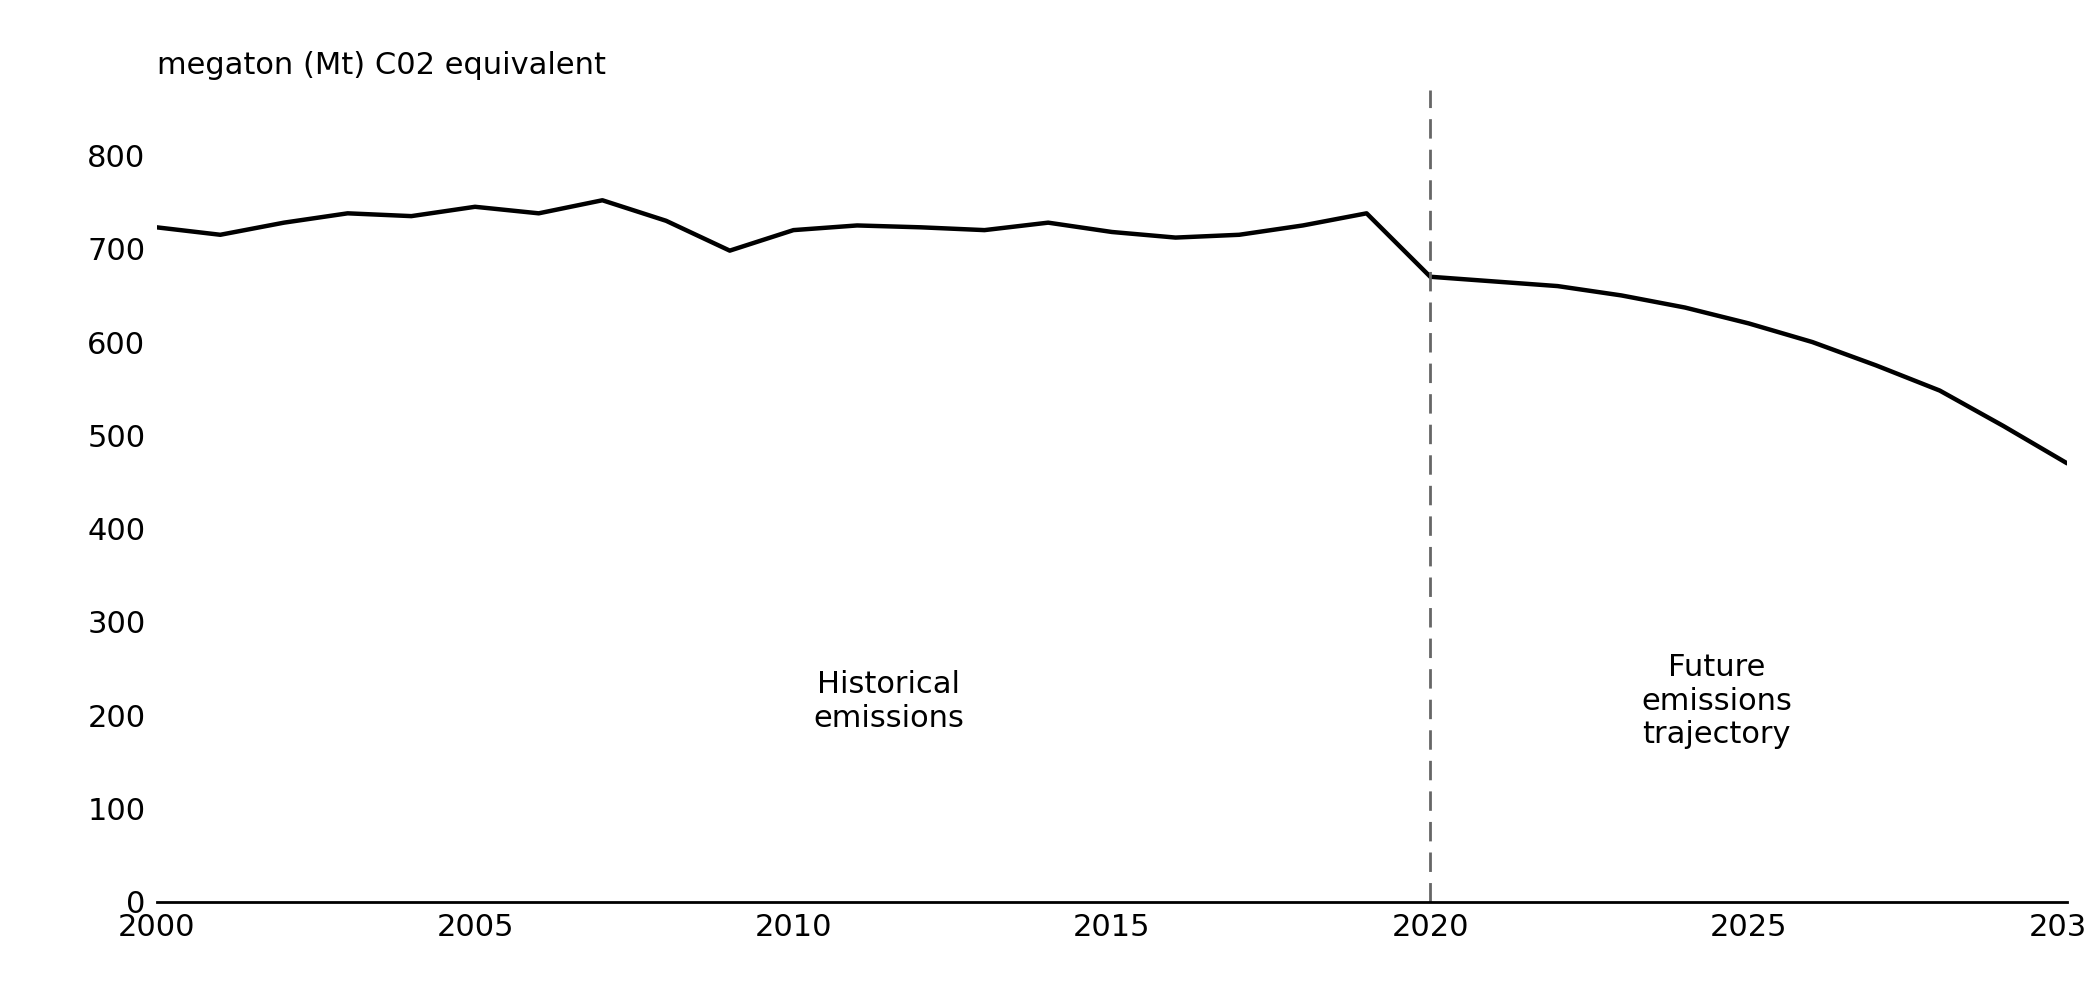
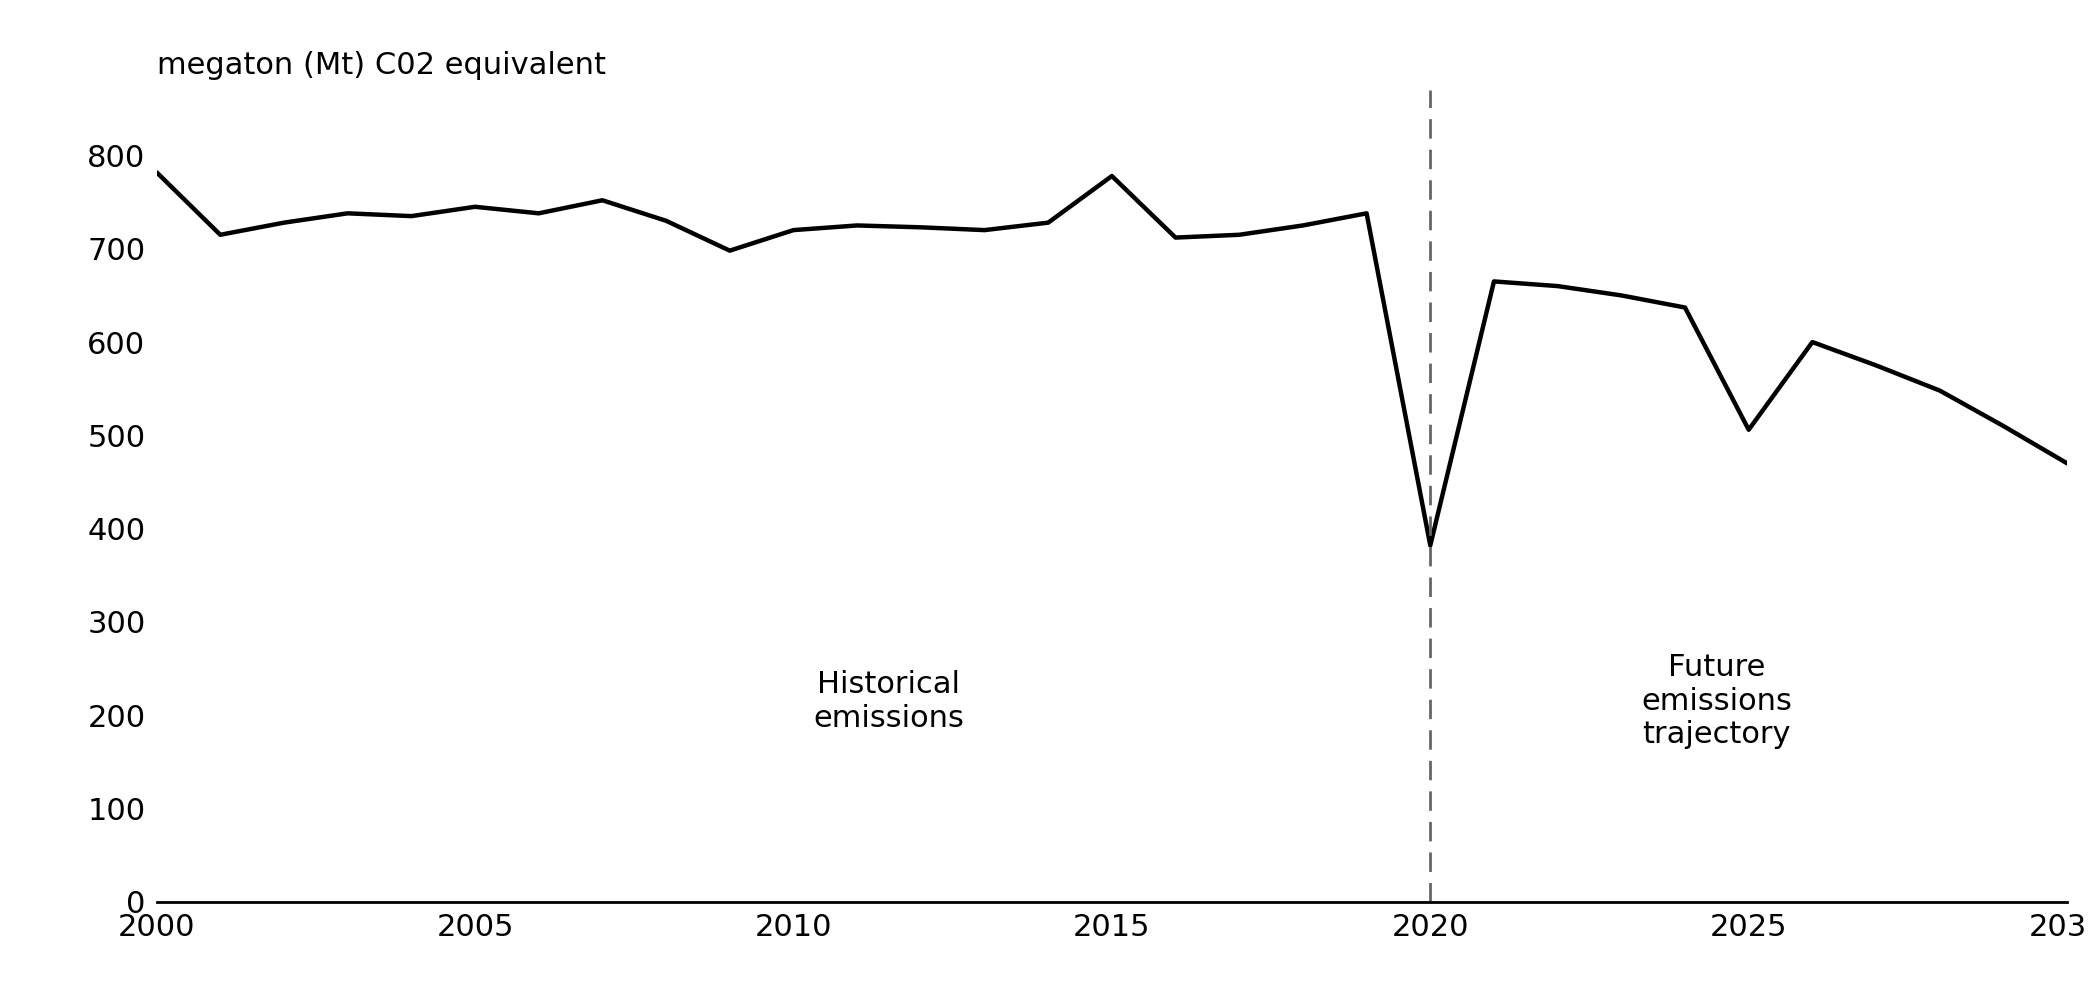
2000: 723 -> 782
2015: 718 -> 778
2020: 670 -> 382
2025: 620 -> 506
